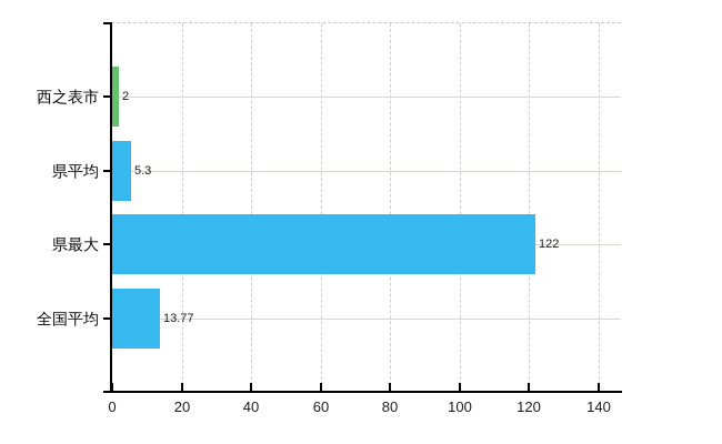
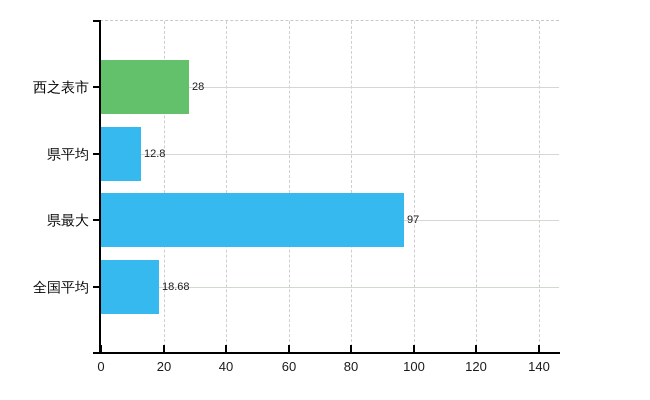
西之表市: 2 -> 28
県平均: 5.3 -> 12.8
県最大: 122 -> 97
全国平均: 13.77 -> 18.68
